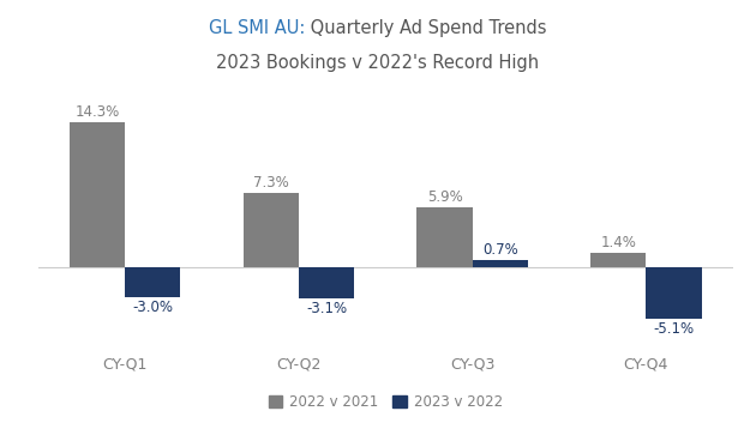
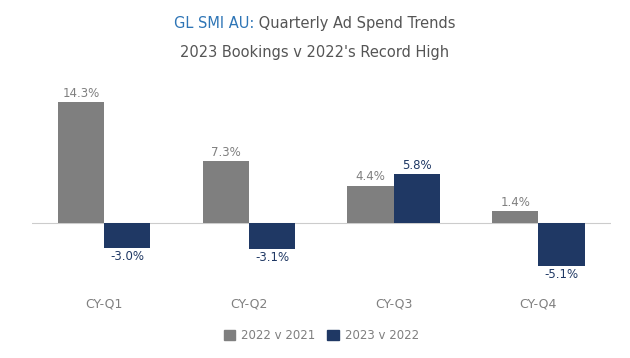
2022 v 2021/CY-Q3: 5.9% -> 4.4%
2023 v 2022/CY-Q3: 0.7% -> 5.8%
